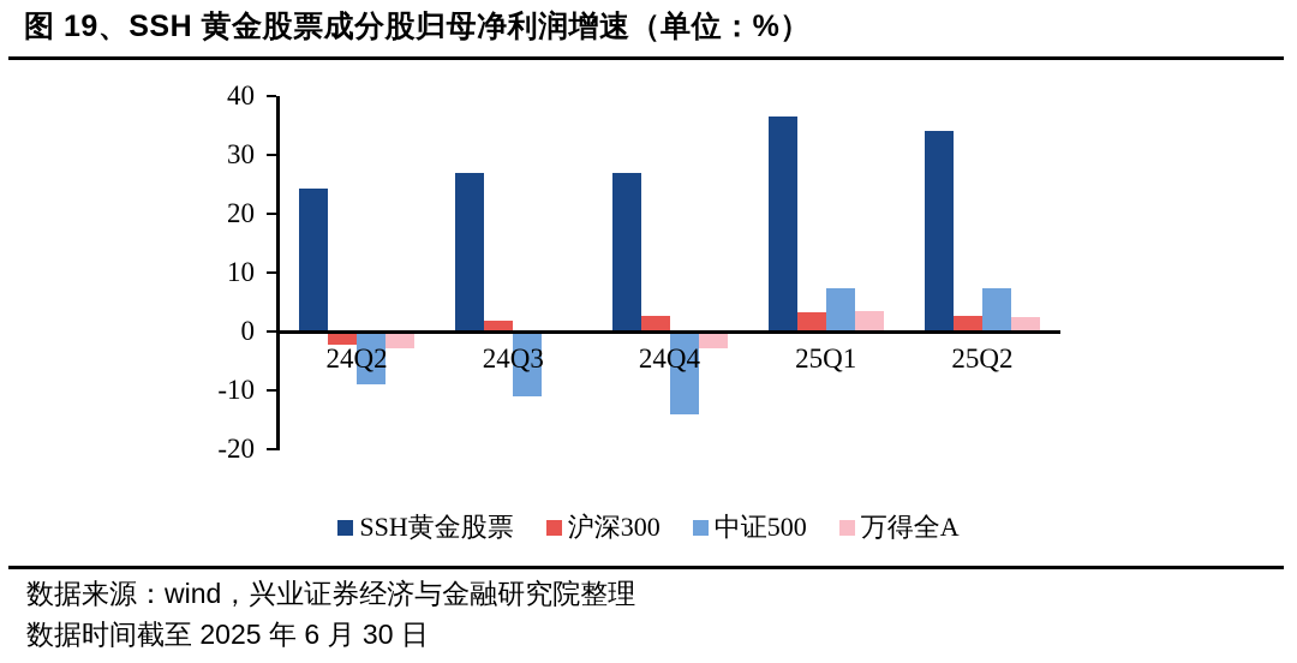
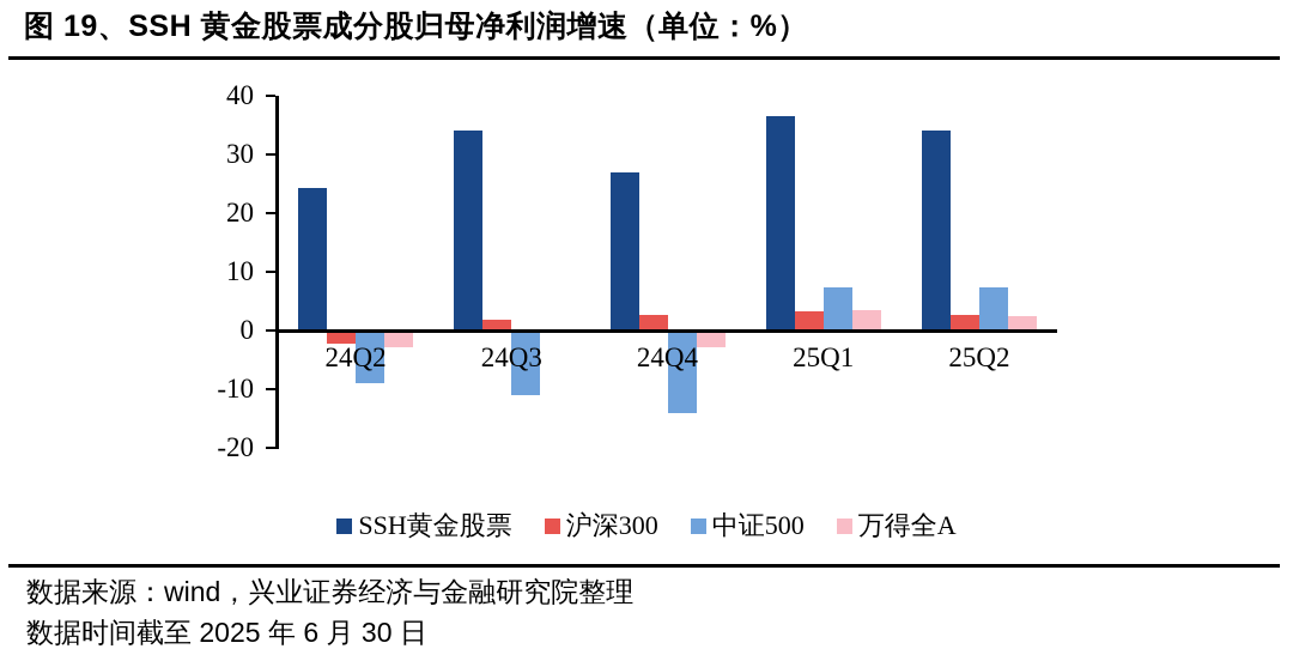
SSH黄金股票/24Q3: 27 -> 34
